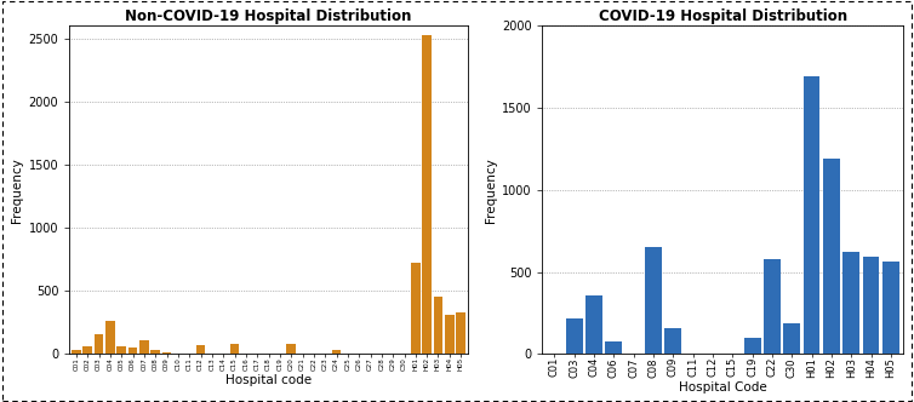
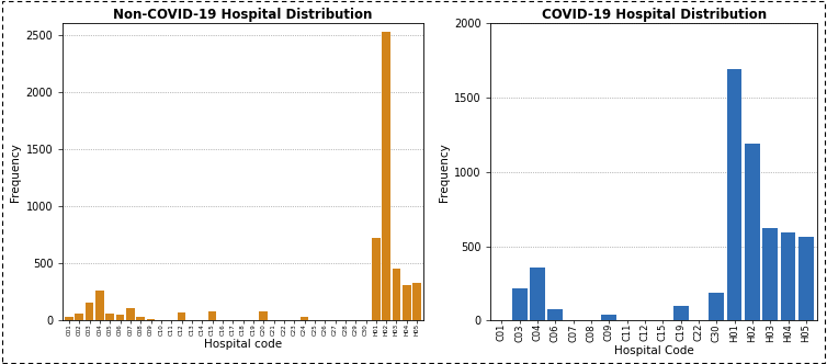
COVID-19 Hospital Distribution/C08: 650 -> 0
COVID-19 Hospital Distribution/C09: 160 -> 40
COVID-19 Hospital Distribution/C22: 580 -> 0
